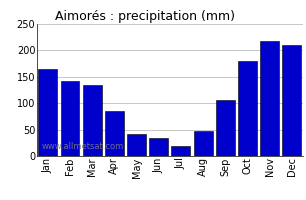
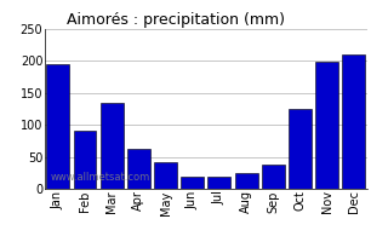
Jan: 164 -> 195
Feb: 142 -> 90
Apr: 86 -> 62
Jun: 34 -> 18
Aug: 48 -> 25
Sep: 106 -> 38
Oct: 180 -> 125
Nov: 218 -> 198
